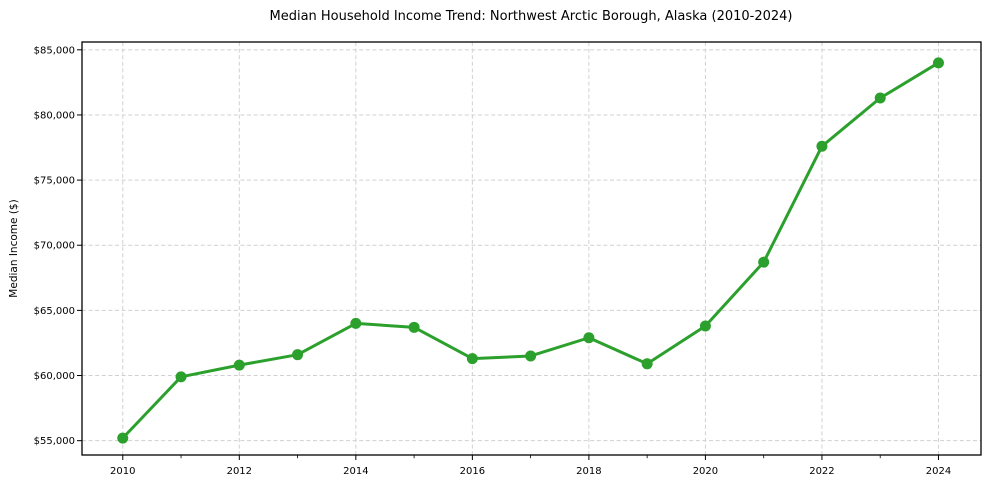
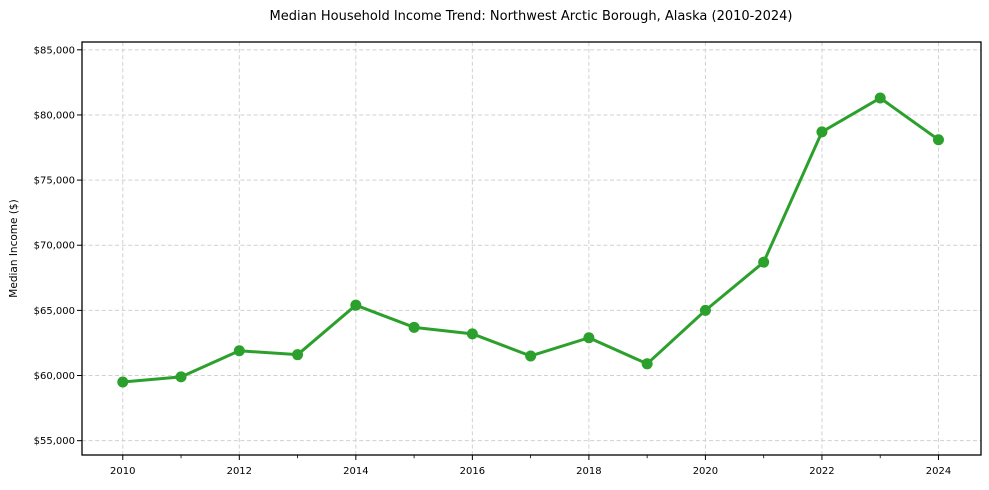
2010: $55200 -> $59500
2012: $60800 -> $61900
2014: $64000 -> $65400
2016: $61300 -> $63200
2020: $63800 -> $65000
2022: $77600 -> $78700
2024: $84000 -> $78100
